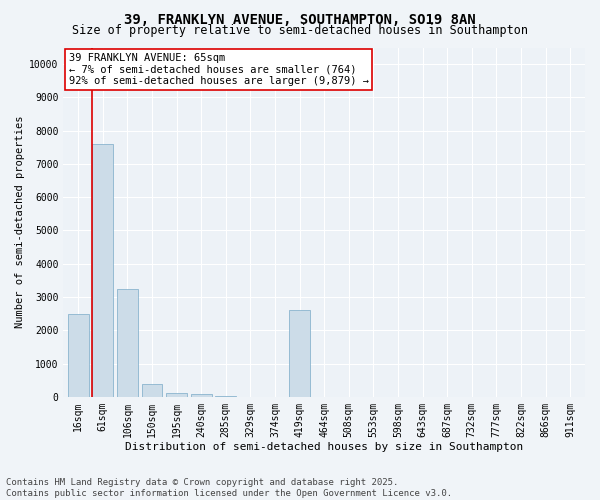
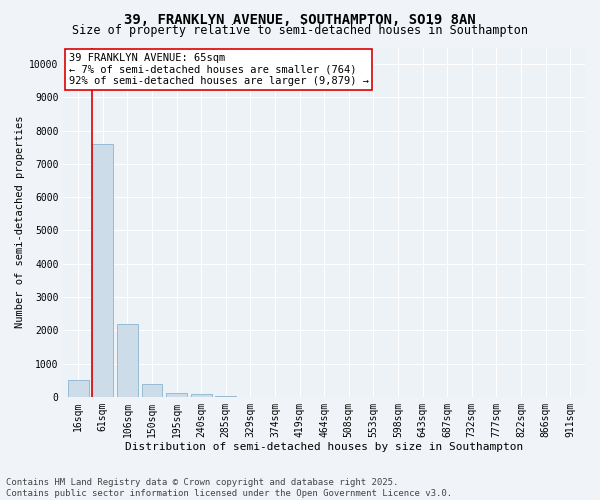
16sqm: 2500 -> 500
106sqm: 3250 -> 2200
419sqm: 2600 -> 0
